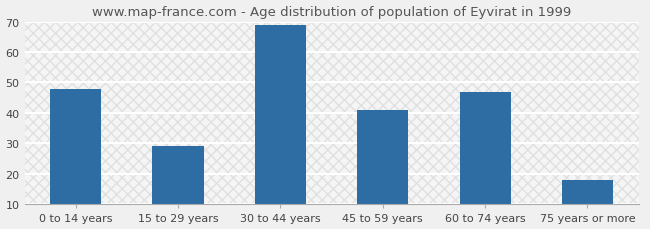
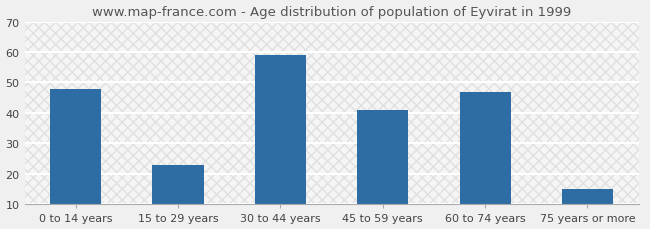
15 to 29 years: 29 -> 23
30 to 44 years: 69 -> 59
75 years or more: 18 -> 15
